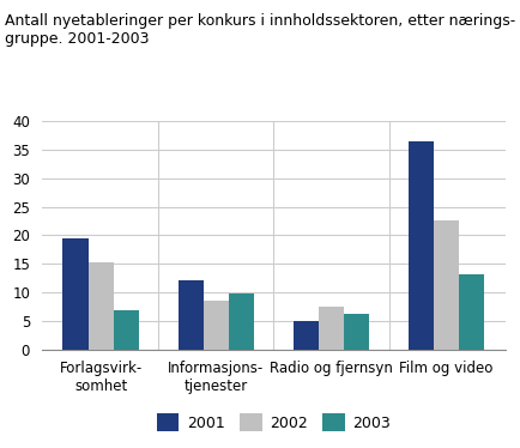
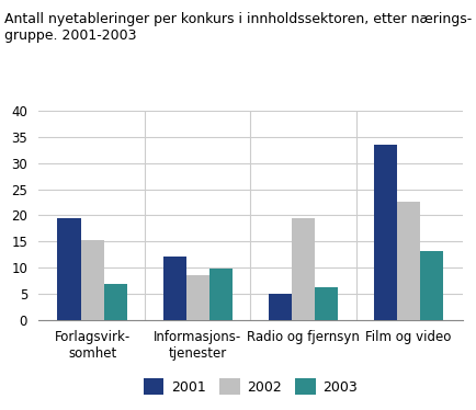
2002/Radio og fjernsyn: 7.5 -> 19.5
2001/Film og video: 36.5 -> 33.5
